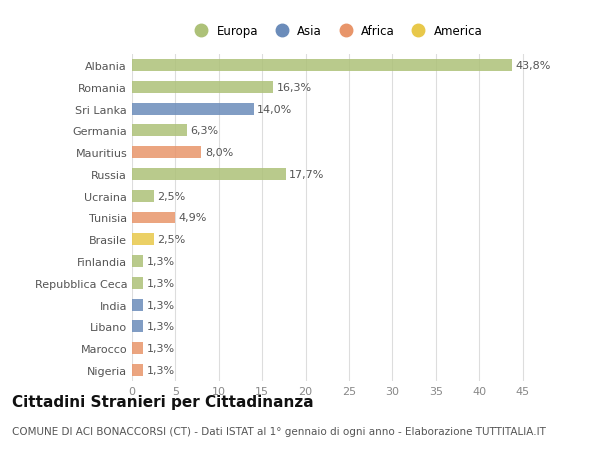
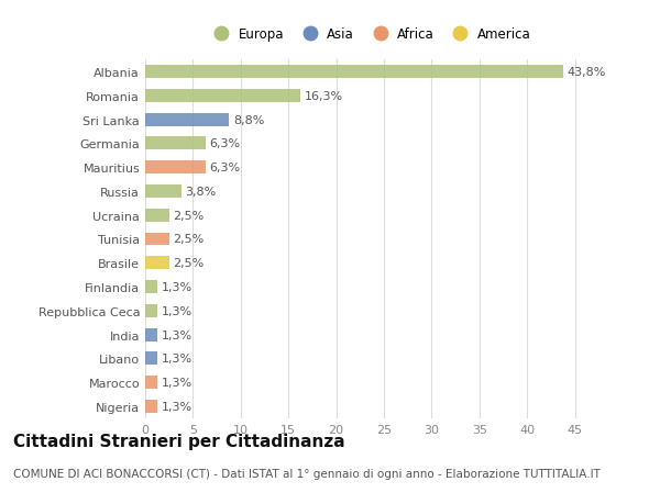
Sri Lanka: 14,0% -> 8,8%
Mauritius: 8,0% -> 6,3%
Russia: 17,7% -> 3,8%
Tunisia: 4,9% -> 2,5%
